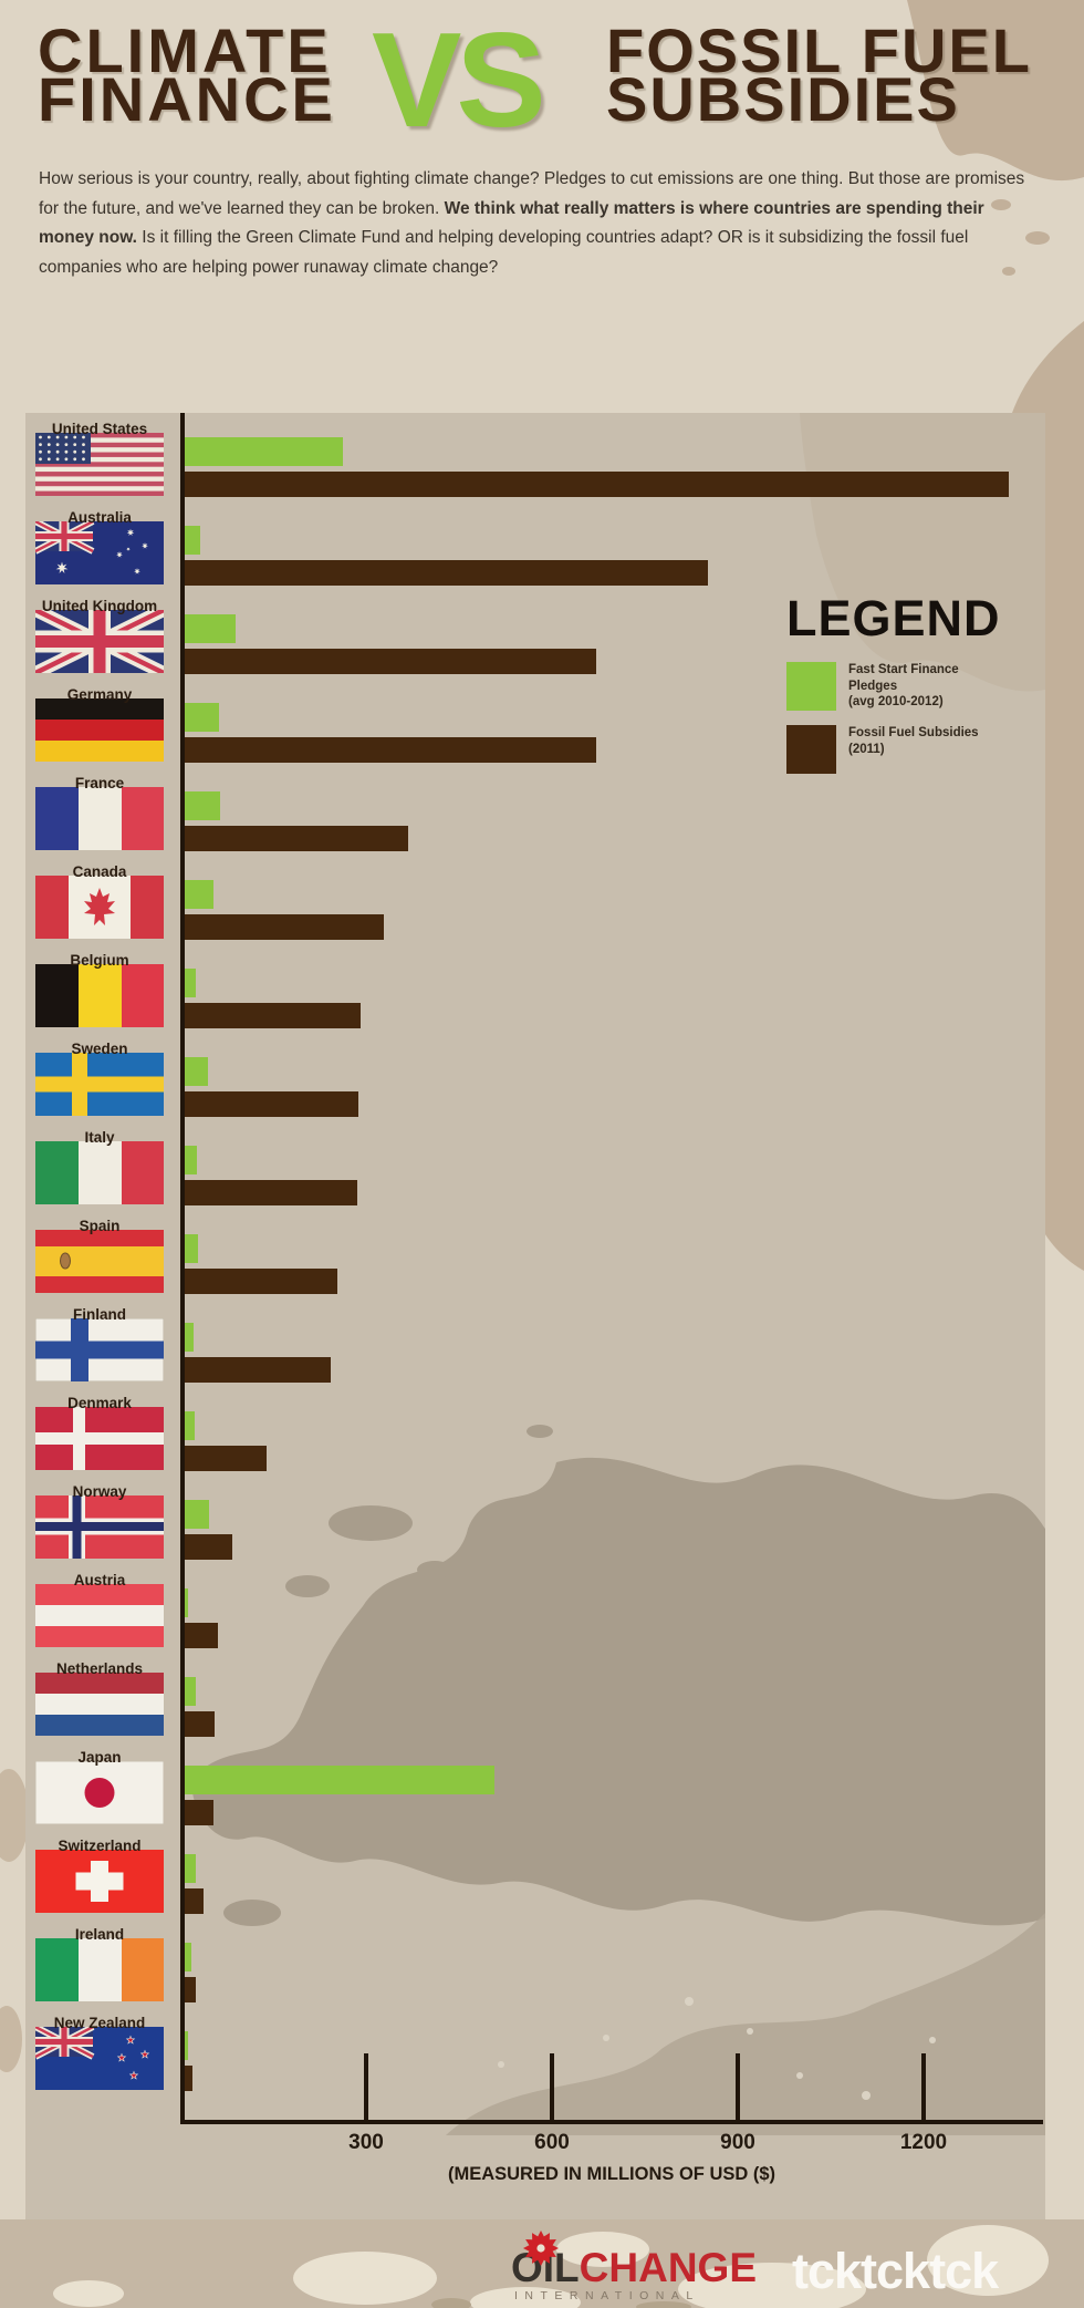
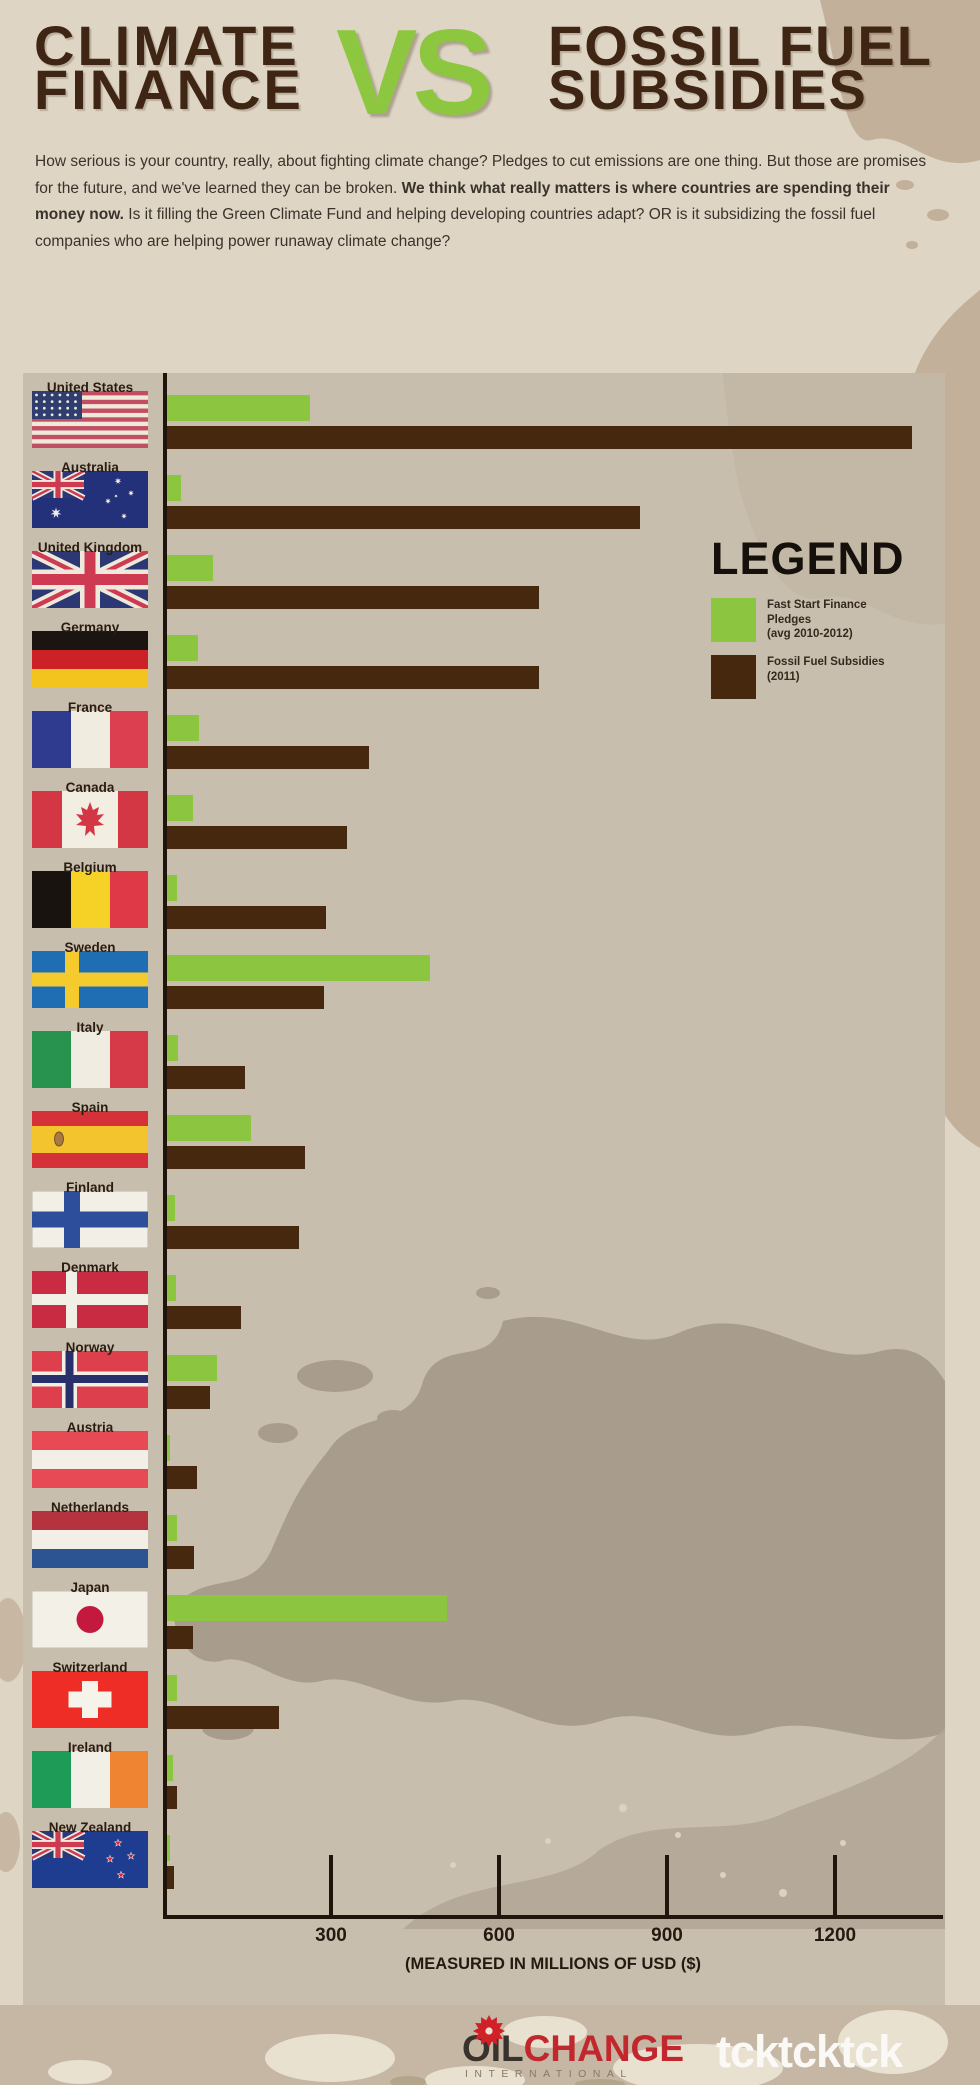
Fast Start Finance Pledges (avg 2010-2012)/Sweden: 40 -> 470
Fossil Fuel Subsidies (2011)/Italy: 280 -> 140
Fast Start Finance Pledges (avg 2010-2012)/Spain: 20 -> 150
Fast Start Finance Pledges (avg 2010-2012)/Norway: 40 -> 90
Fossil Fuel Subsidies (2011)/Switzerland: 30 -> 200
